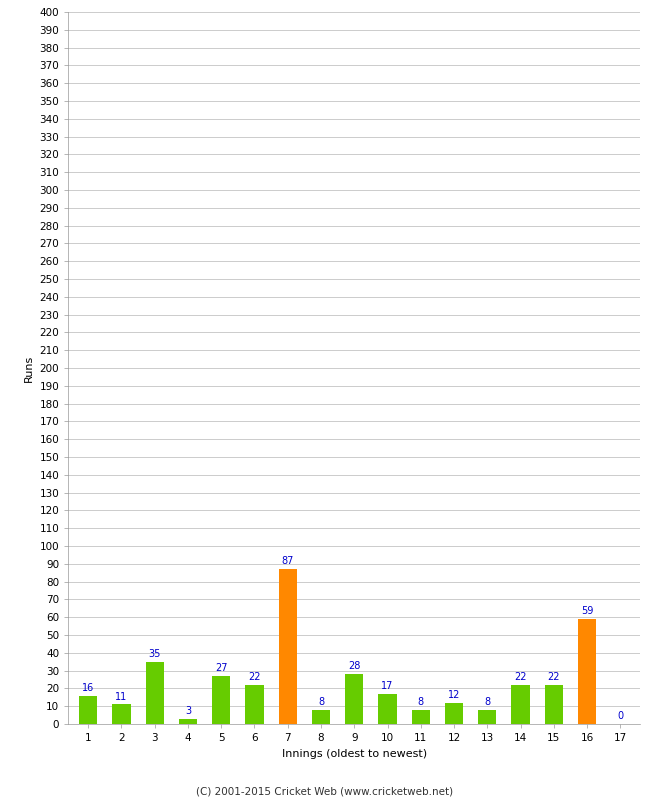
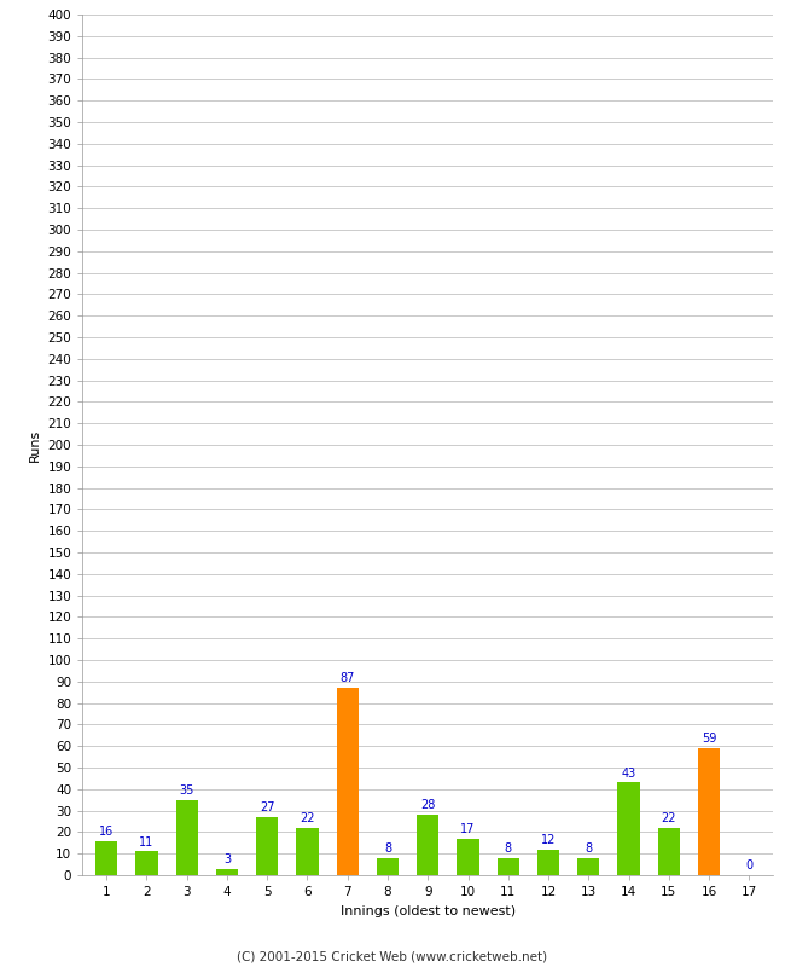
14: 22 -> 43
